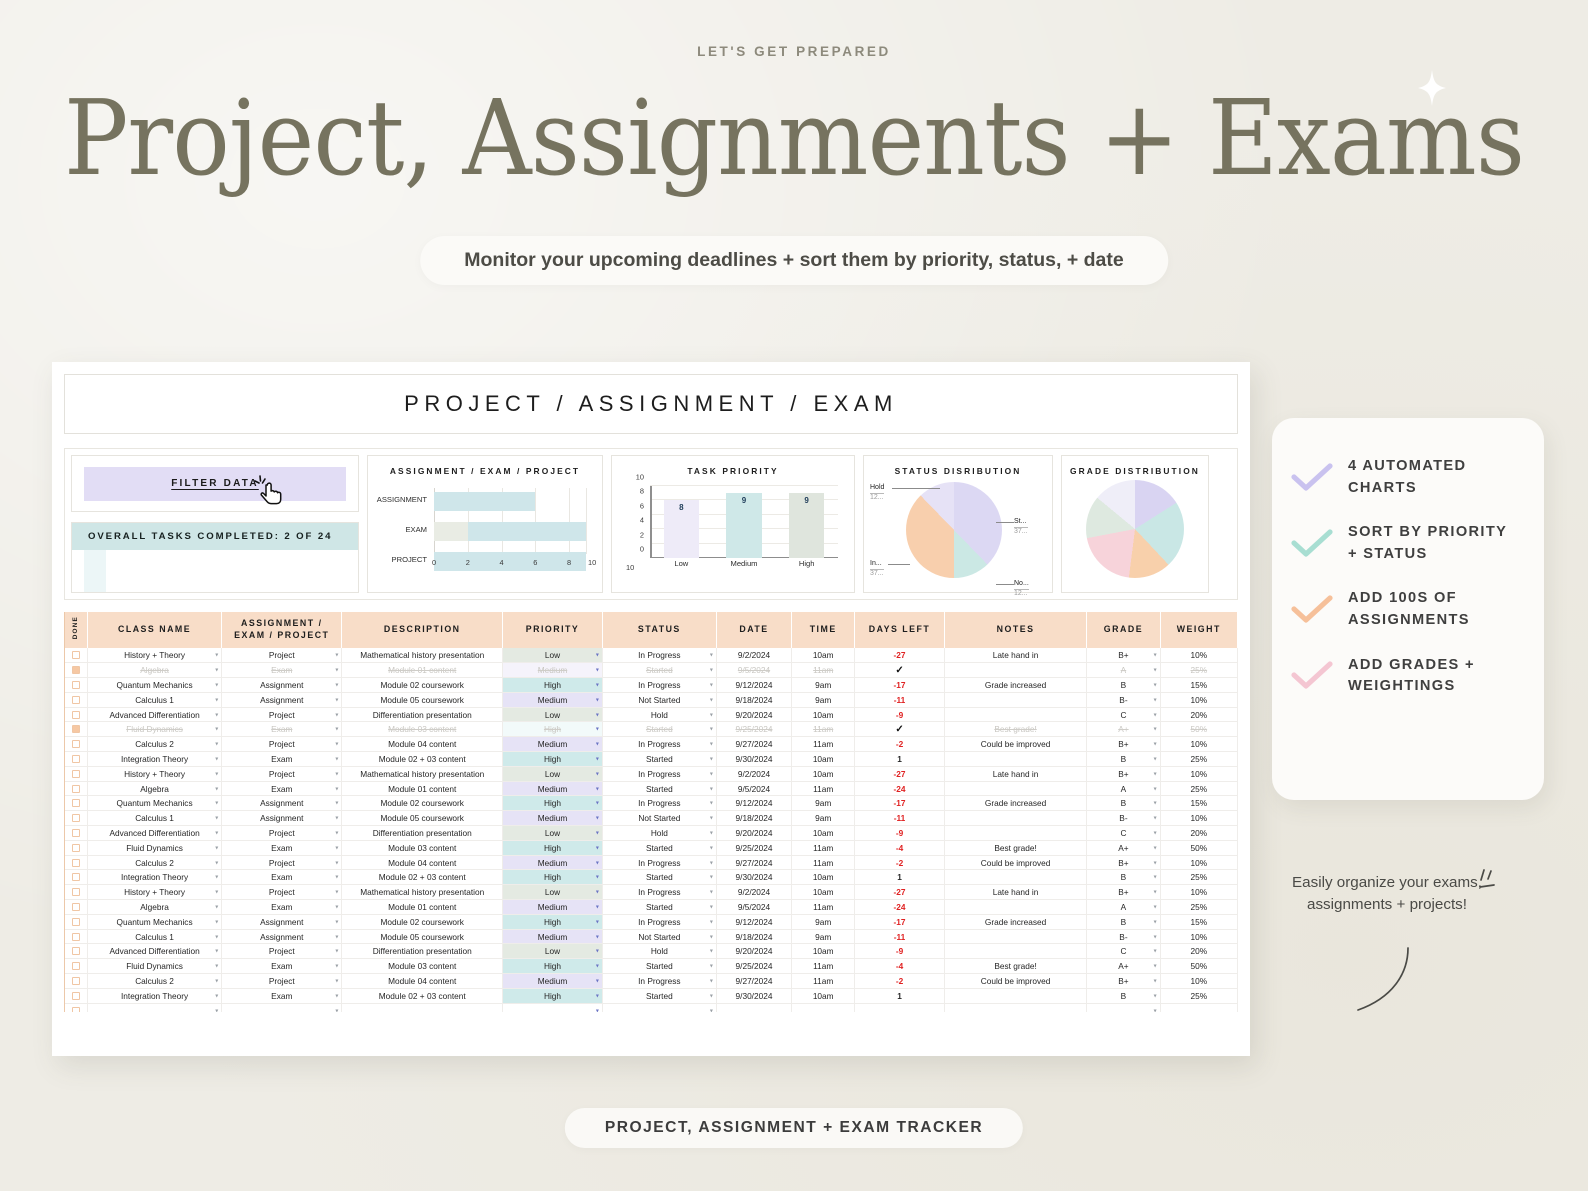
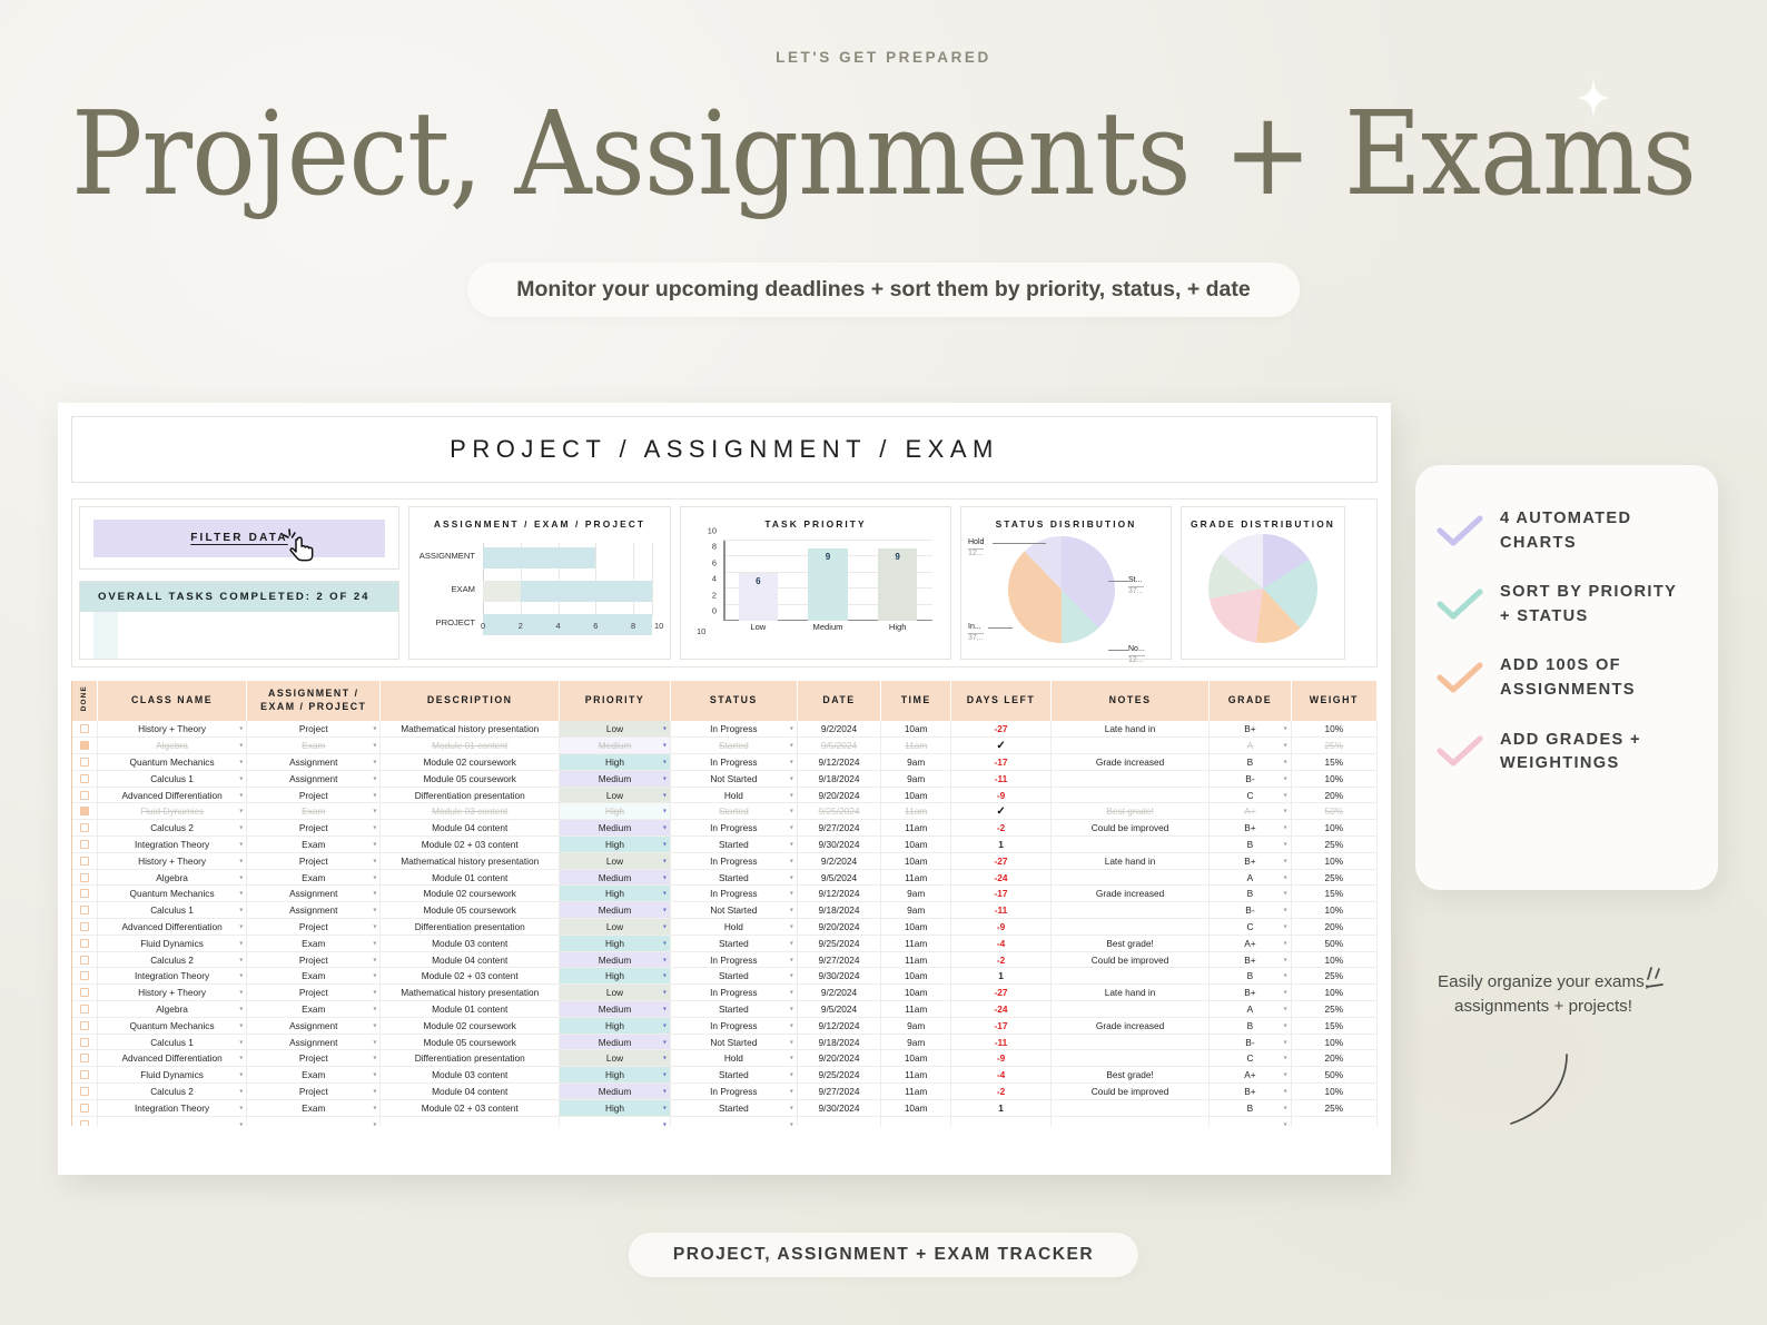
TASK PRIORITY/Low: 8 -> 6
